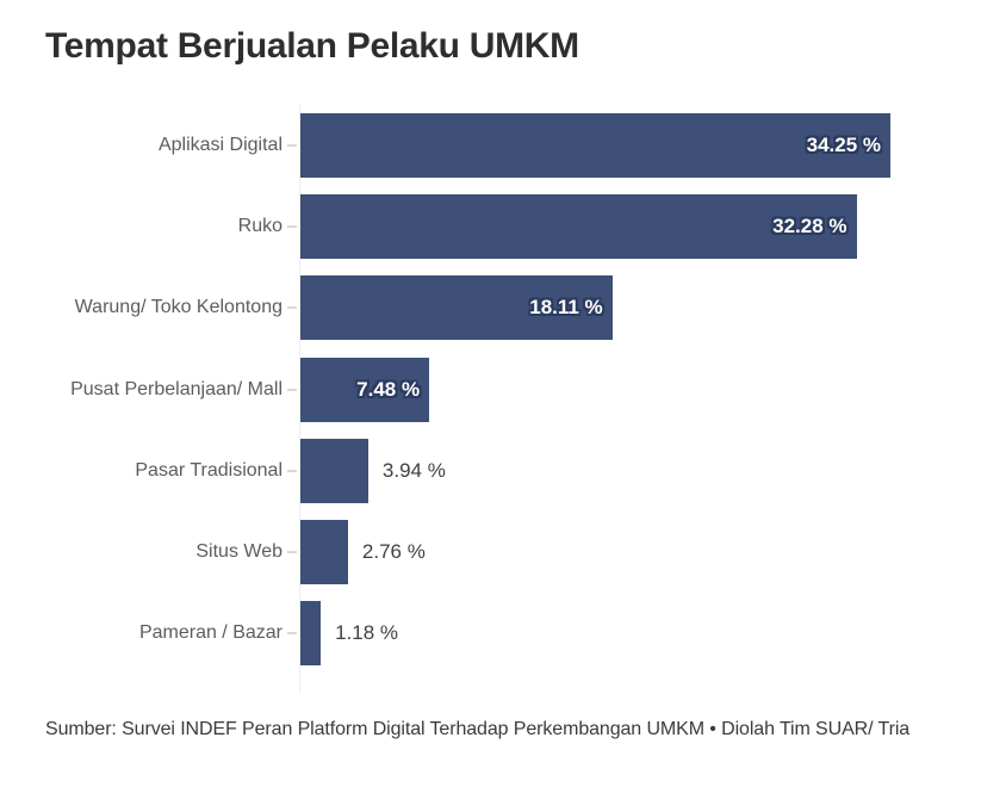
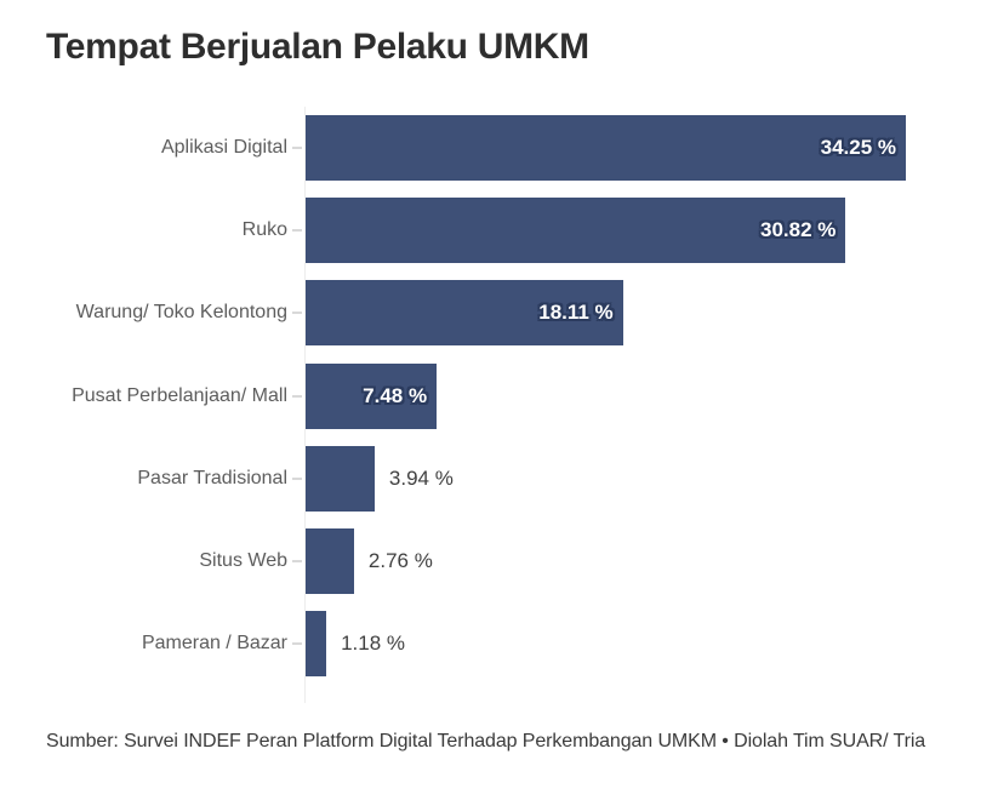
Ruko: 32.28 -> 30.82
